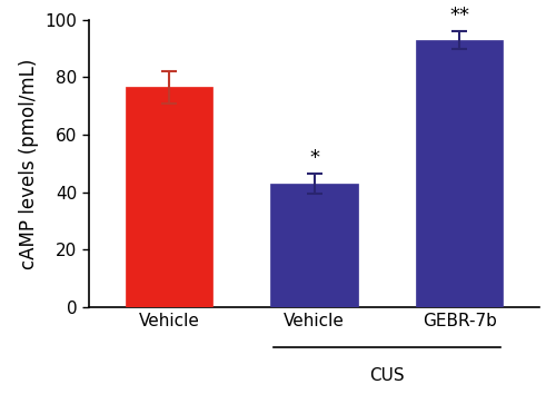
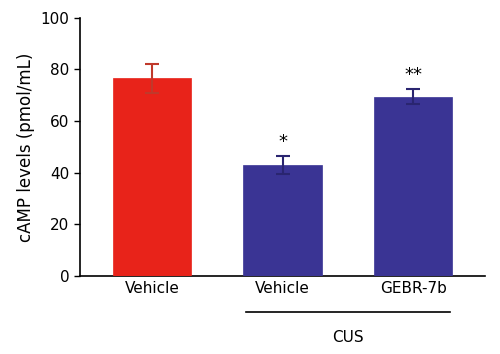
GEBR-7b: 93.0 -> 69.5
